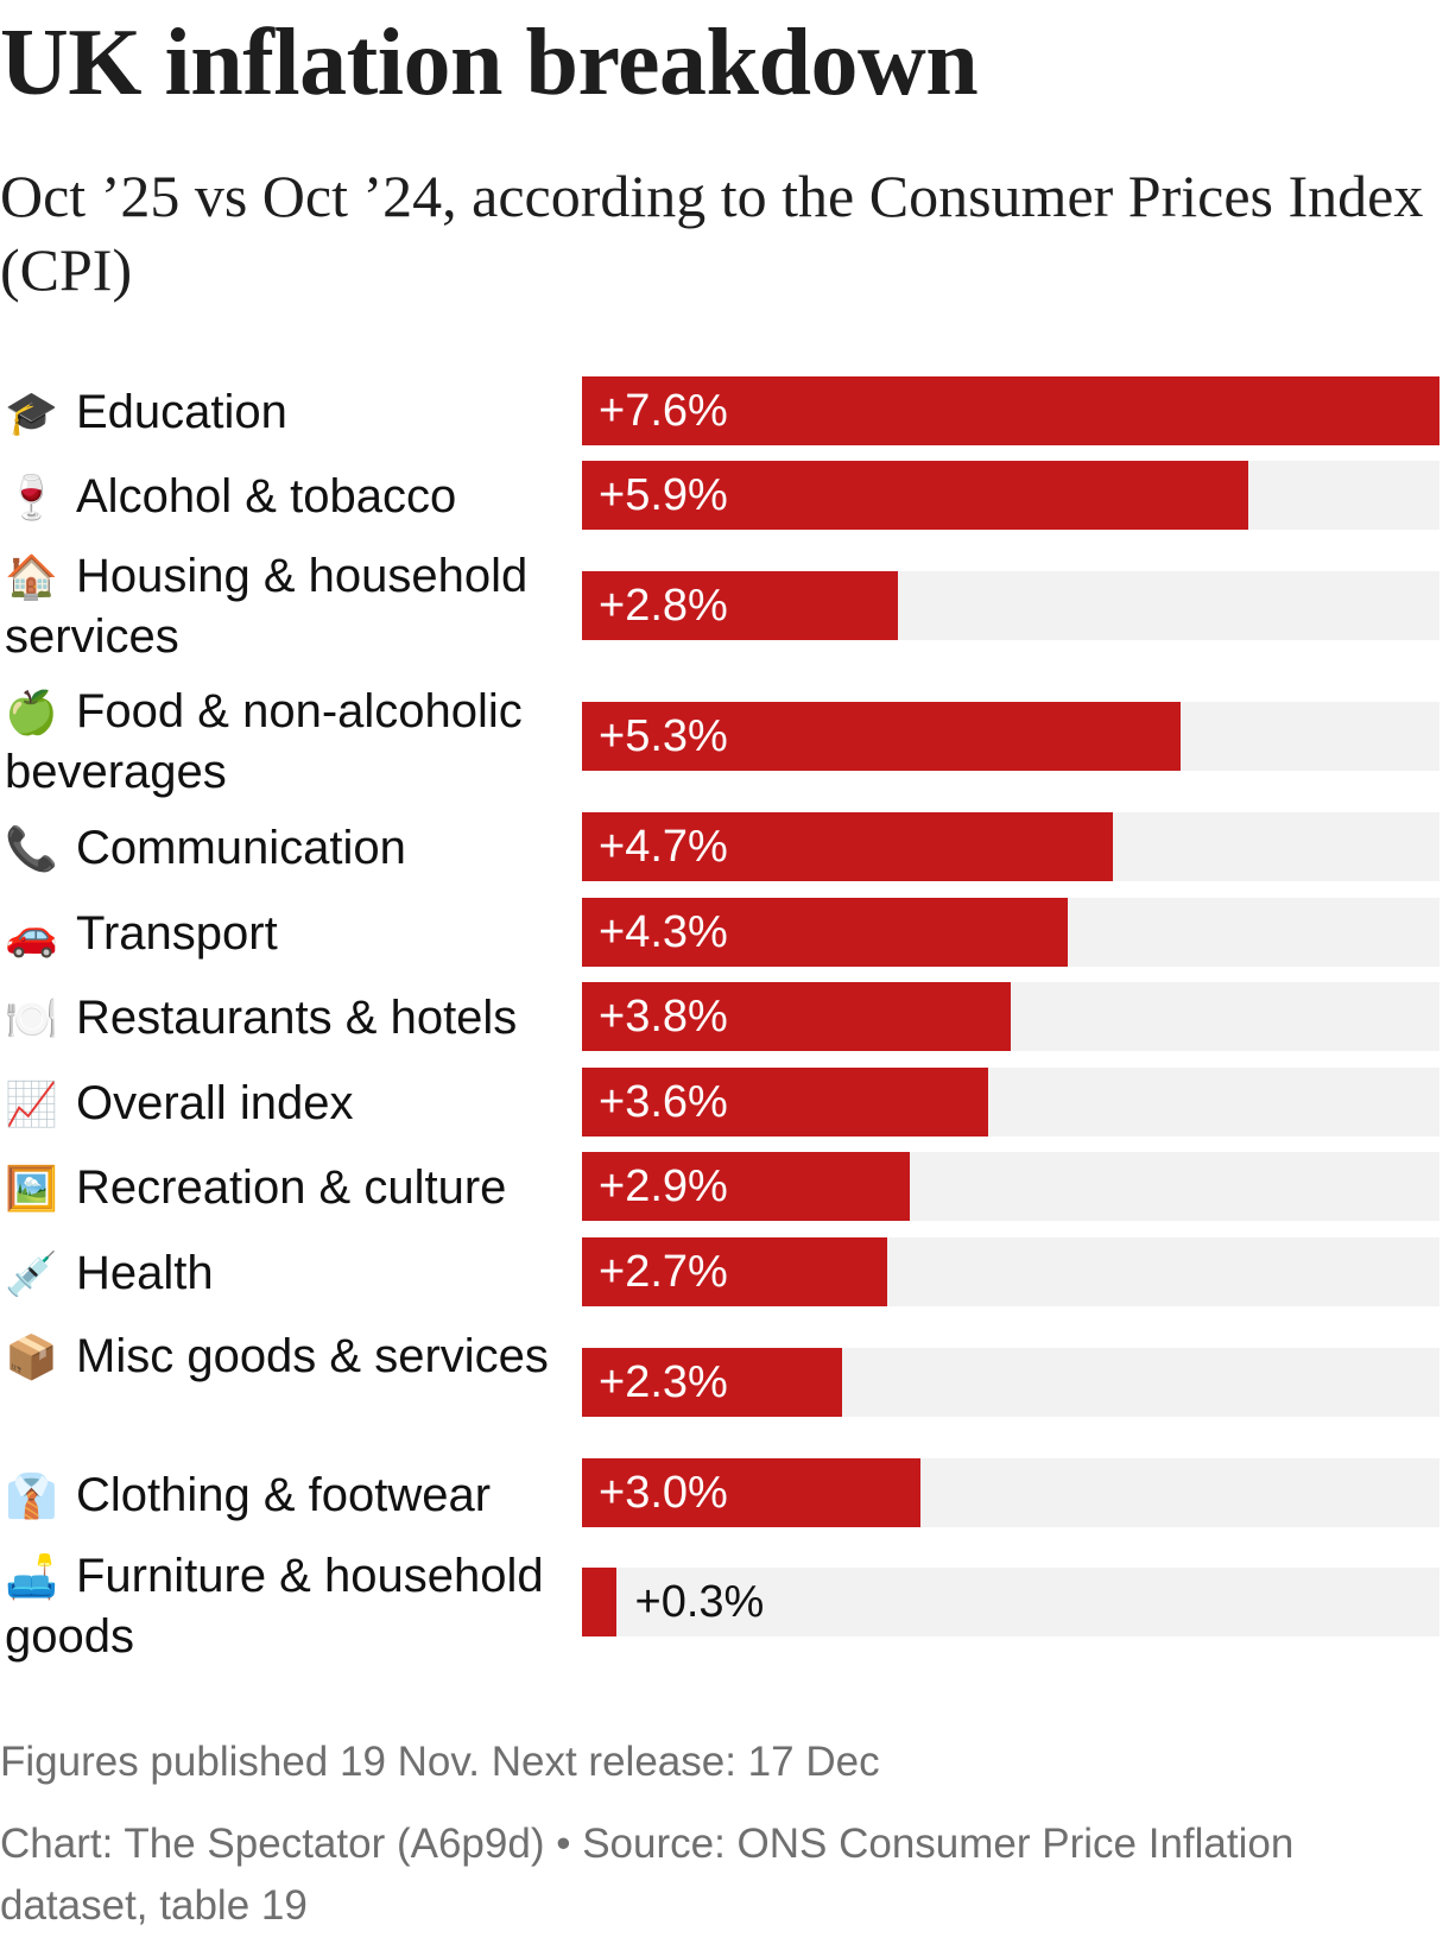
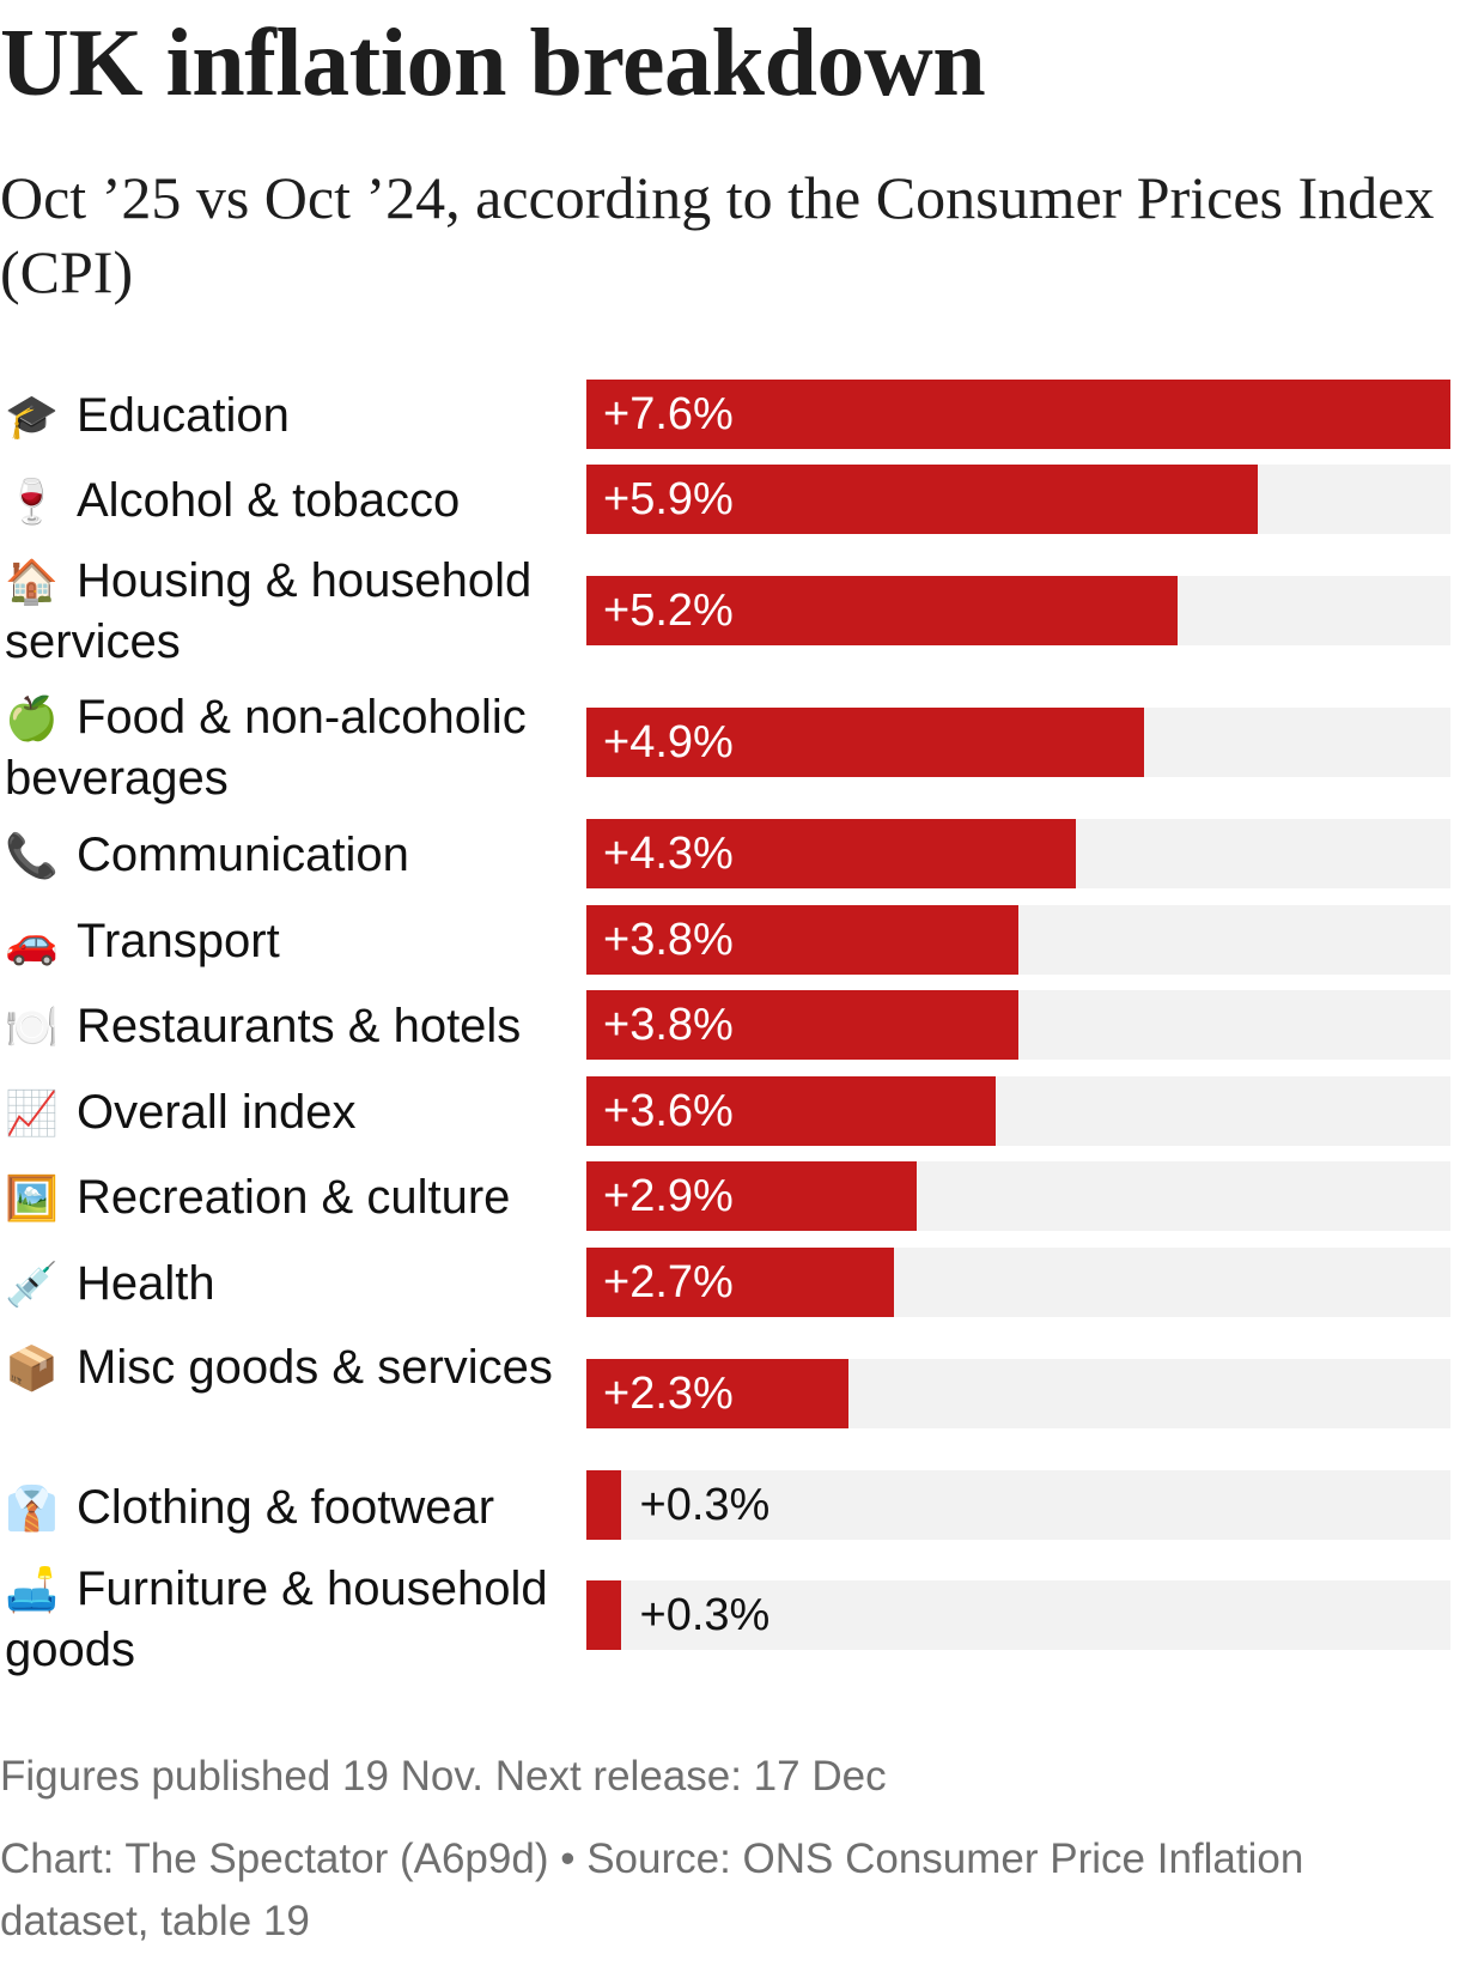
Housing & household services: +2.8% -> +5.2%
Food & non-alcoholic beverages: +5.3% -> +4.9%
Communication: +4.7% -> +4.3%
Transport: +4.3% -> +3.8%
Clothing & footwear: +3.0% -> +0.3%
